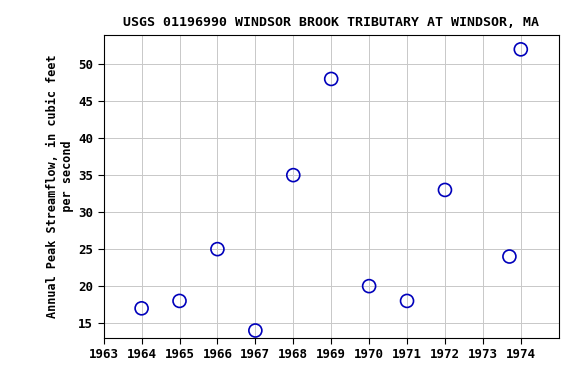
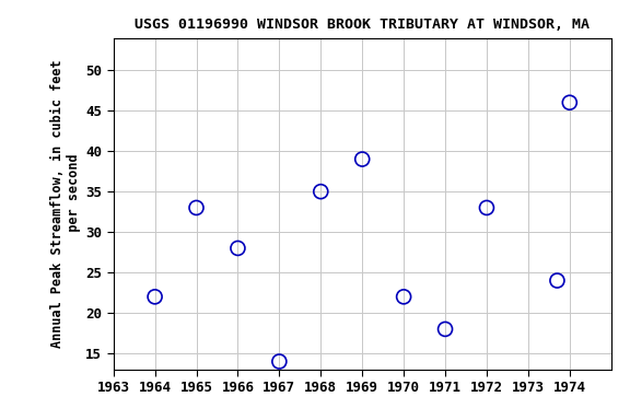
1964: 17 -> 22
1965: 18 -> 33
1966: 25 -> 28
1969: 48 -> 39
1970: 20 -> 22
1974: 52 -> 46
